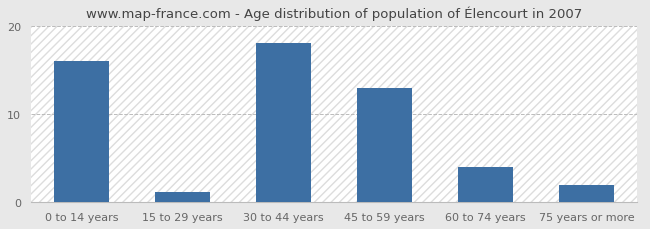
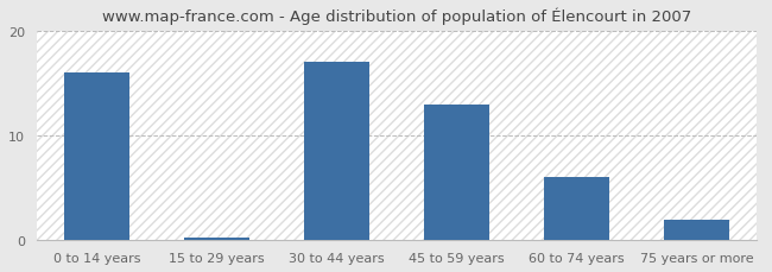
15 to 29 years: 1.2 -> 0.3
30 to 44 years: 18.0 -> 17.0
60 to 74 years: 4.0 -> 6.0
